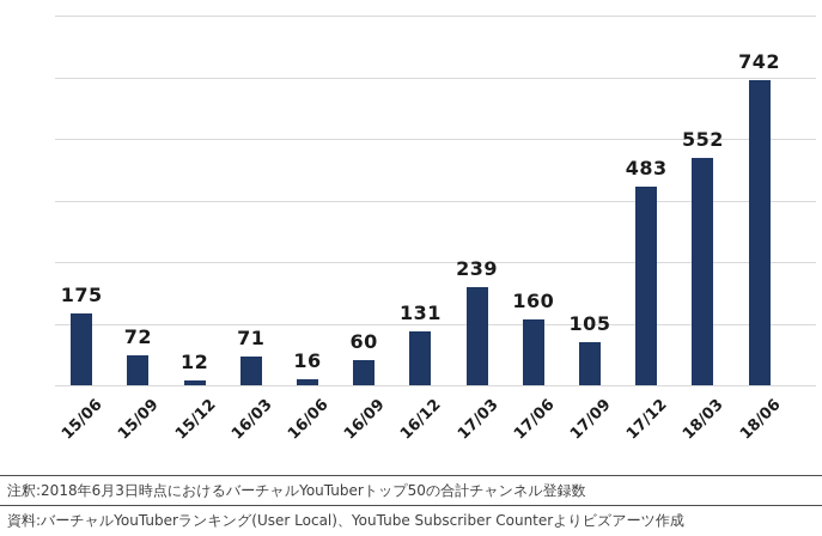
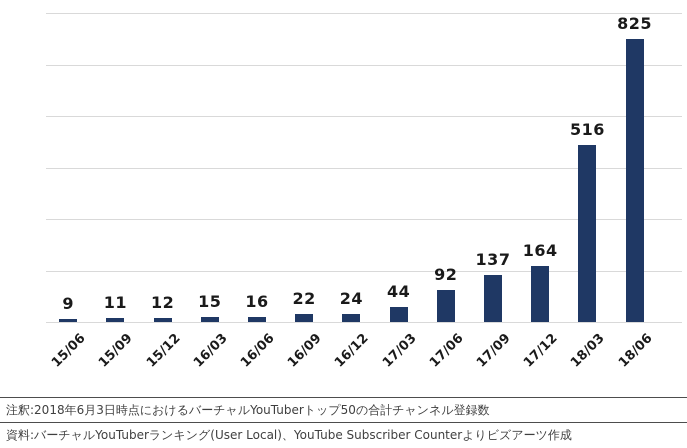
15/06: 175 -> 9
15/09: 72 -> 11
16/03: 71 -> 15
16/09: 60 -> 22
16/12: 131 -> 24
17/03: 239 -> 44
17/06: 160 -> 92
17/09: 105 -> 137
17/12: 483 -> 164
18/03: 552 -> 516
18/06: 742 -> 825
